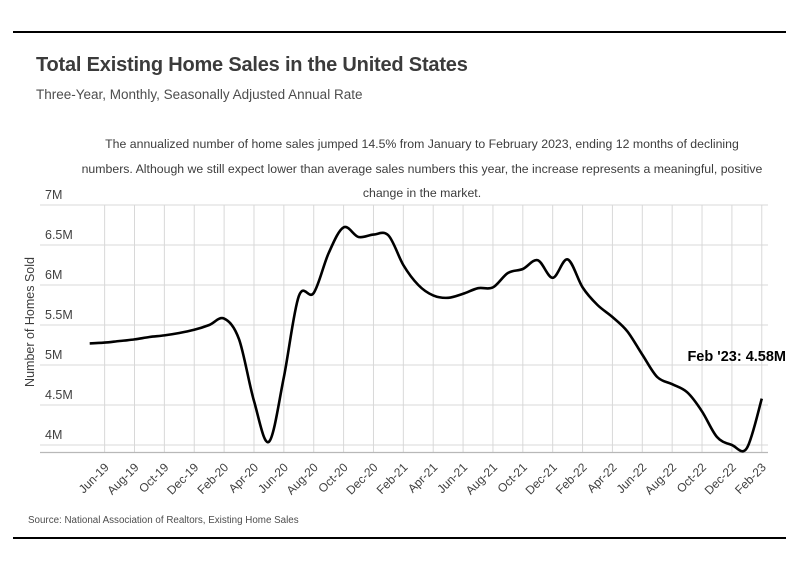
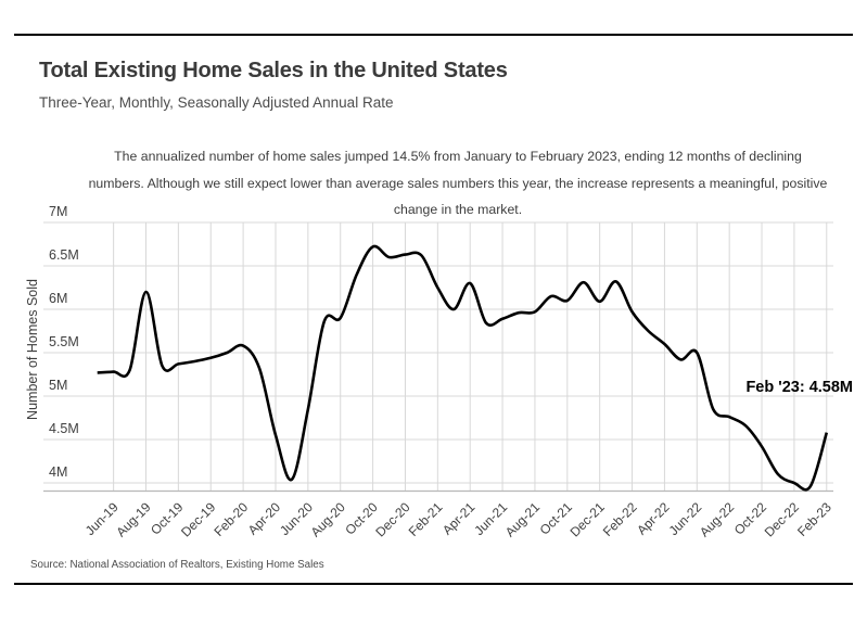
Aug-19: 5.3M -> 6.2M
Apr-21: 5.9M -> 6.3M
Oct-21: 6.2M -> 6.1M
Jun-22: 5.1M -> 5.5M
